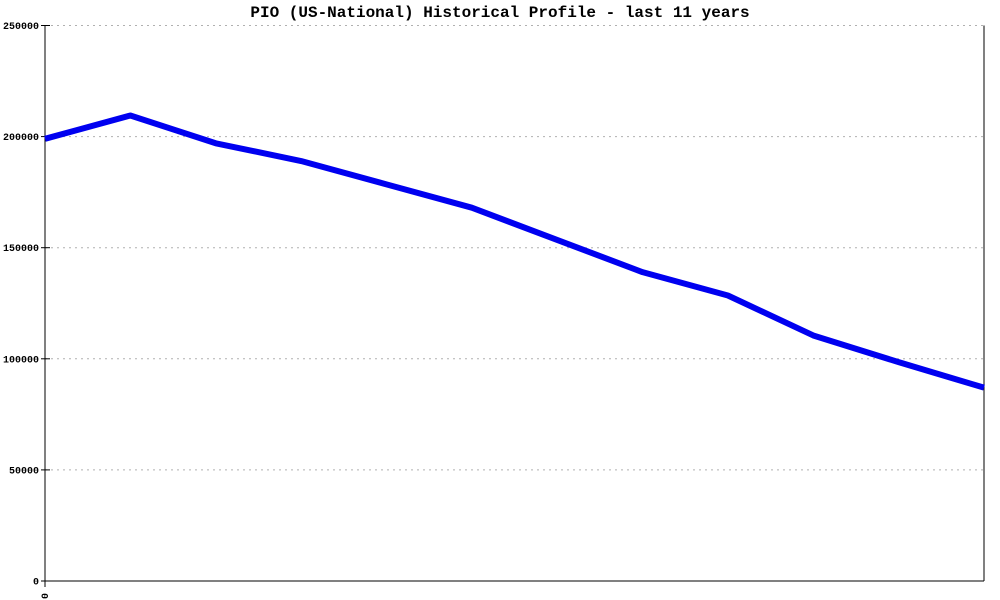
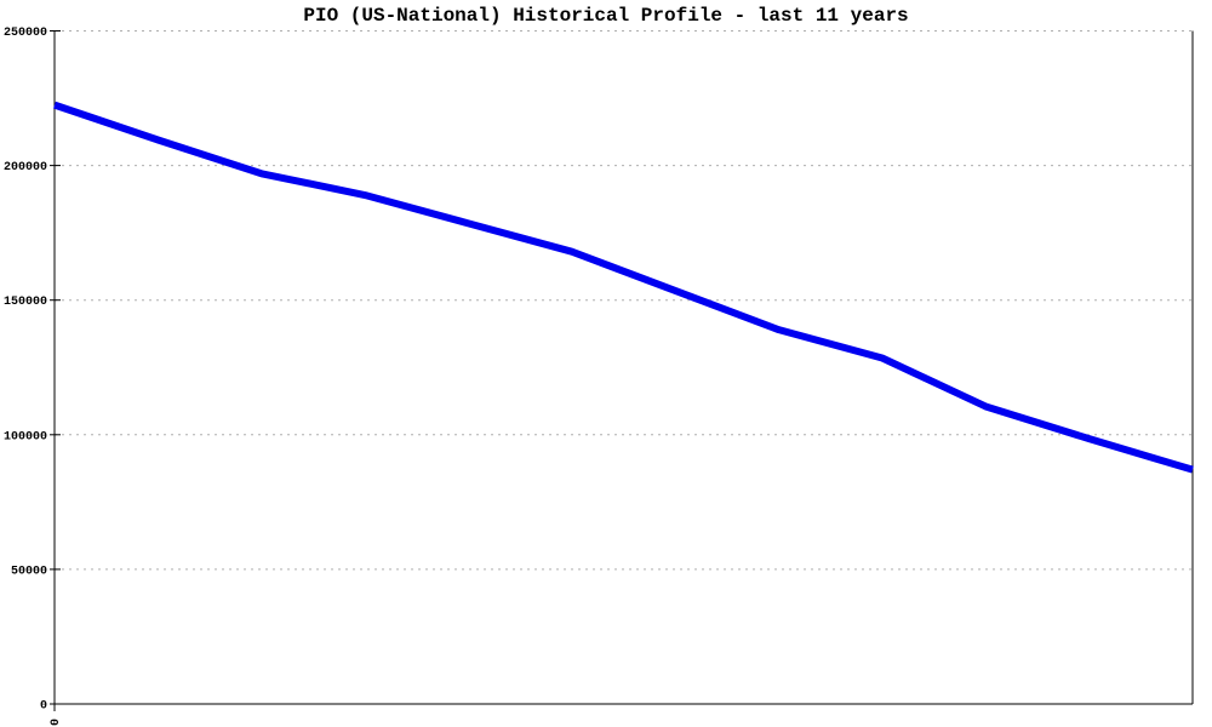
0: 199000 -> 222000
